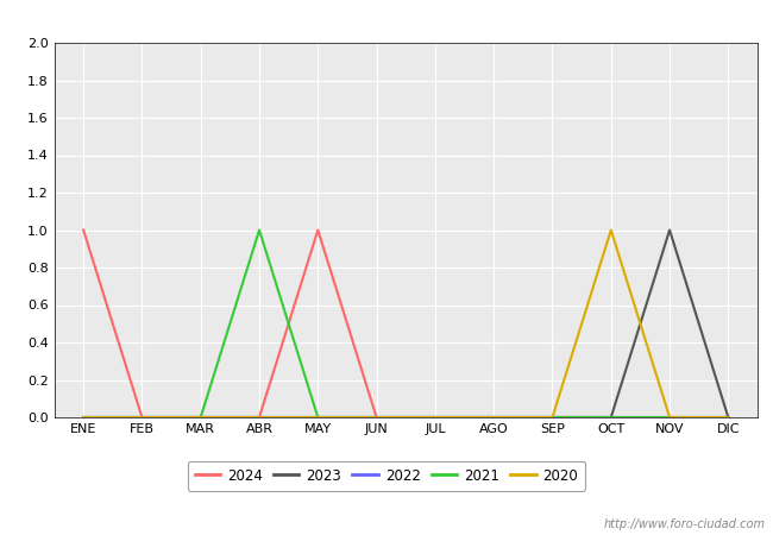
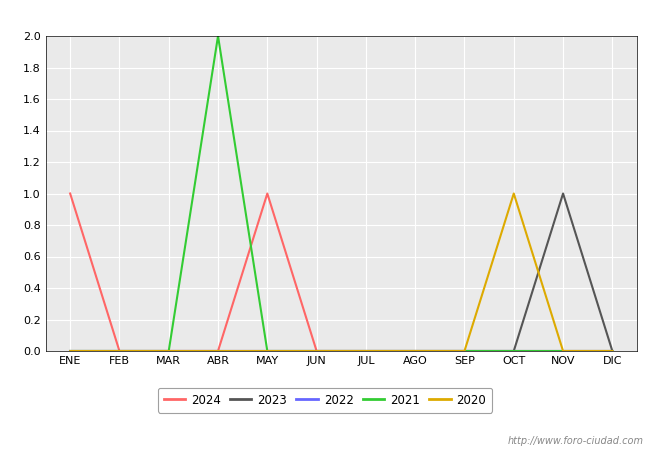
2021/ABR: 1 -> 2
